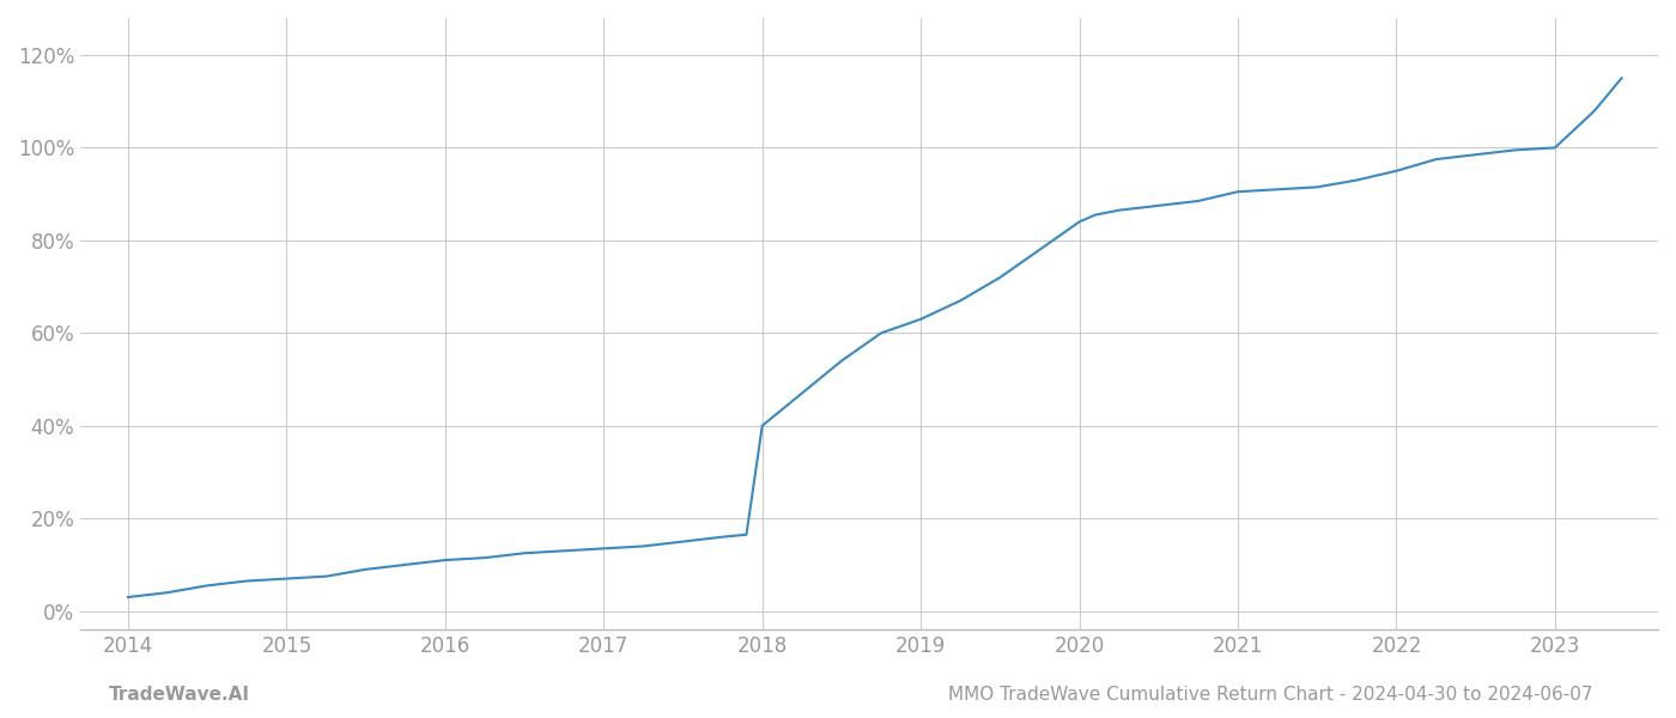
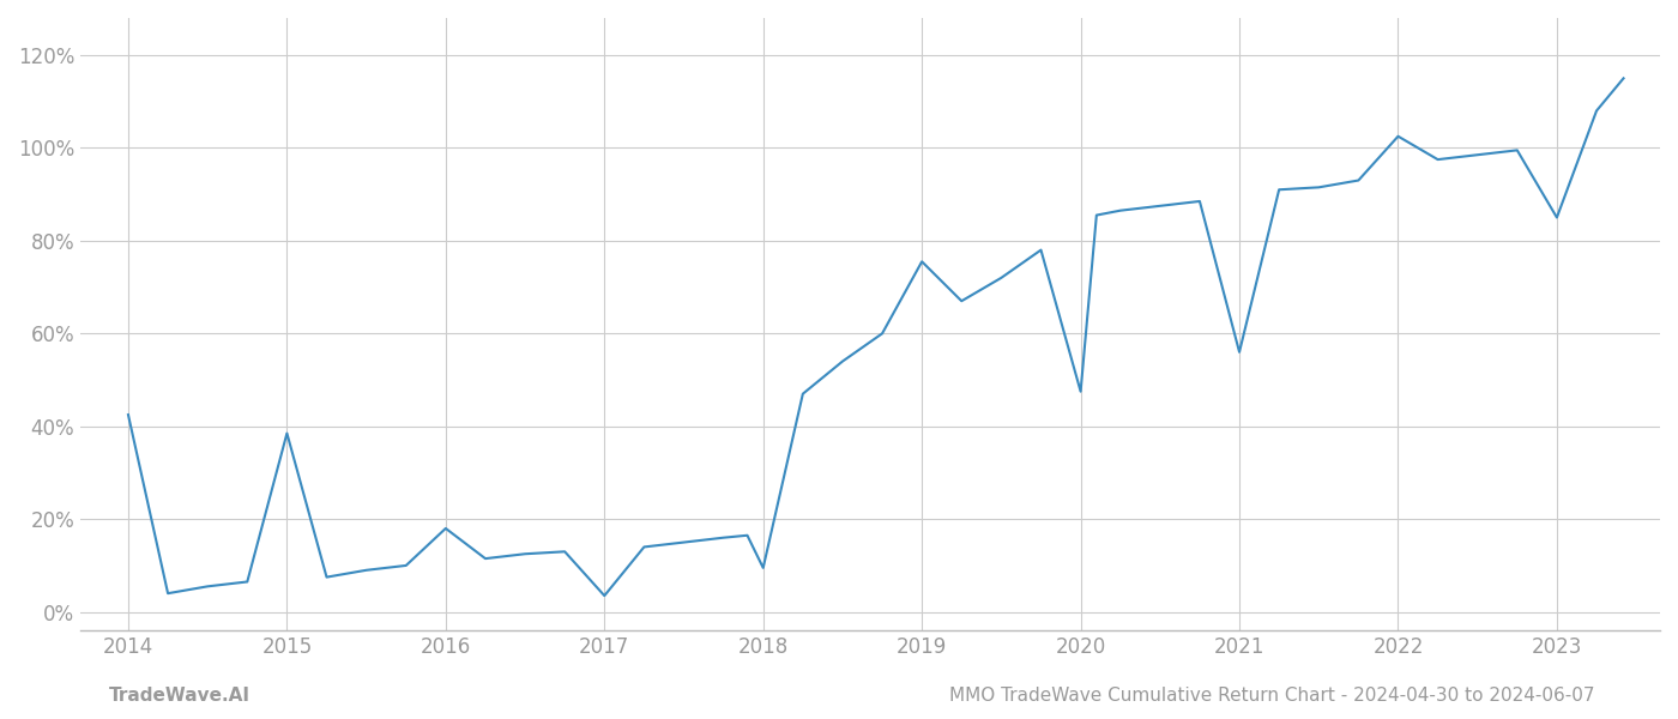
2014: 3.0% -> 42.5%
2015: 7.0% -> 38.5%
2016: 11.0% -> 18.0%
2017: 13.5% -> 3.5%
2018: 40.0% -> 9.5%
2019: 63.0% -> 75.5%
2020: 84.0% -> 47.5%
2021: 90.5% -> 56.0%
2022: 95.0% -> 102.5%
2023: 100.0% -> 85.0%
